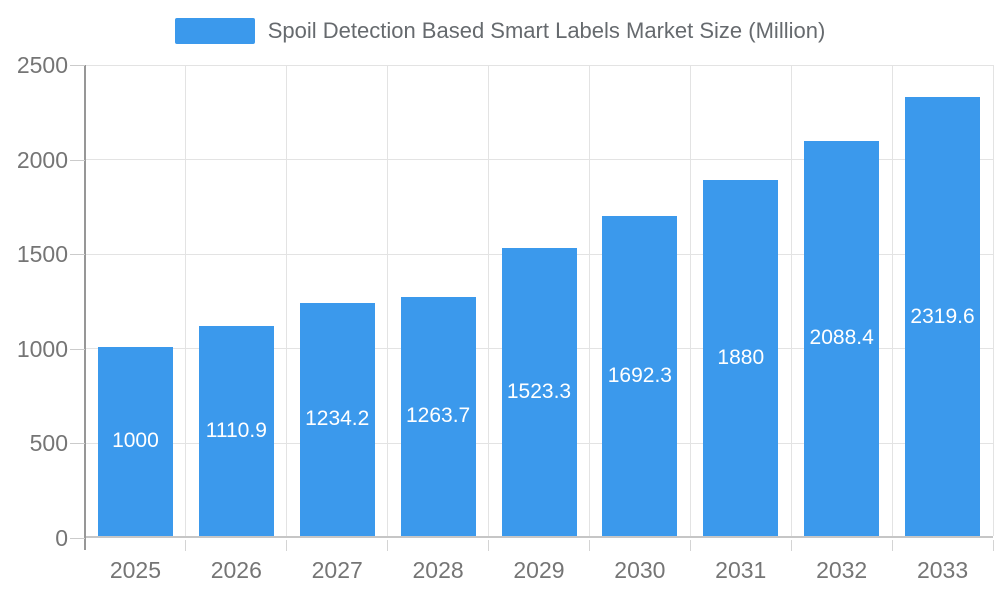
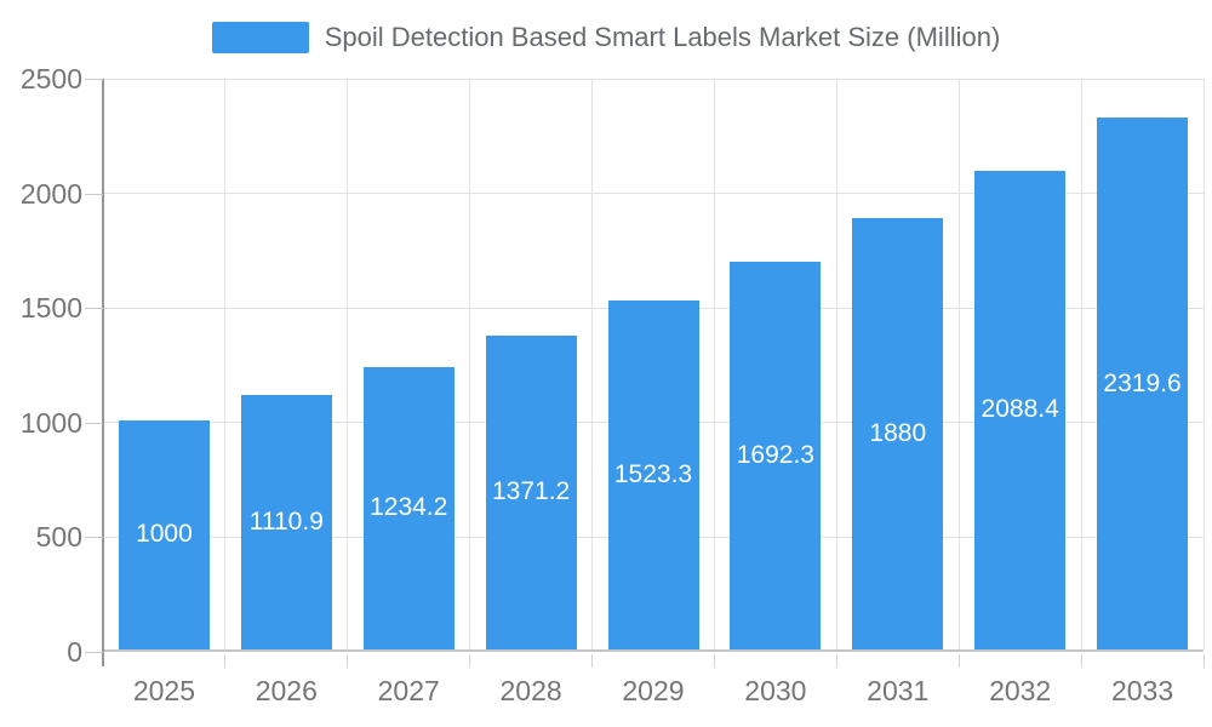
2028: 1263.7 -> 1371.2
